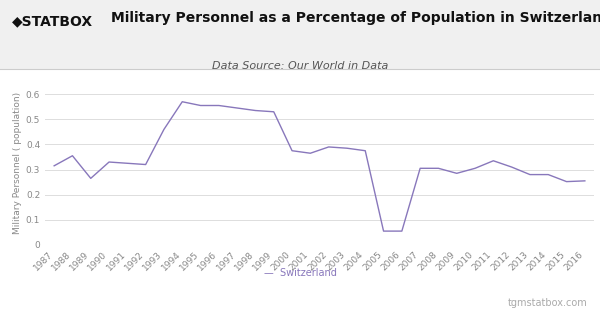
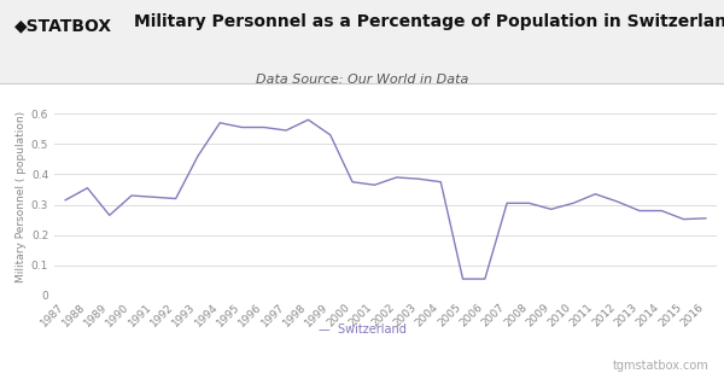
1998: 0.535 -> 0.580
